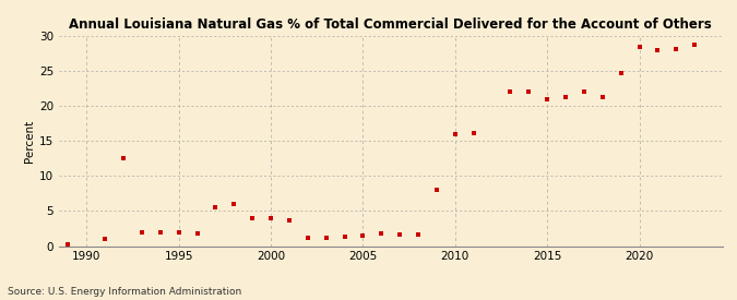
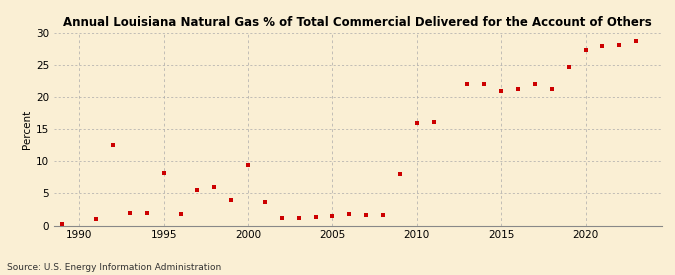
1995: 2.0 -> 8.2
2000: 4.0 -> 9.4
2020: 28.5 -> 27.4
